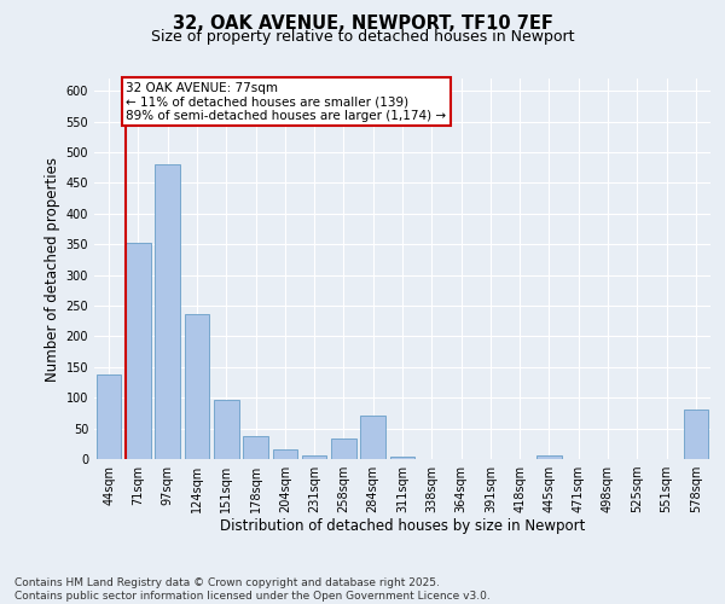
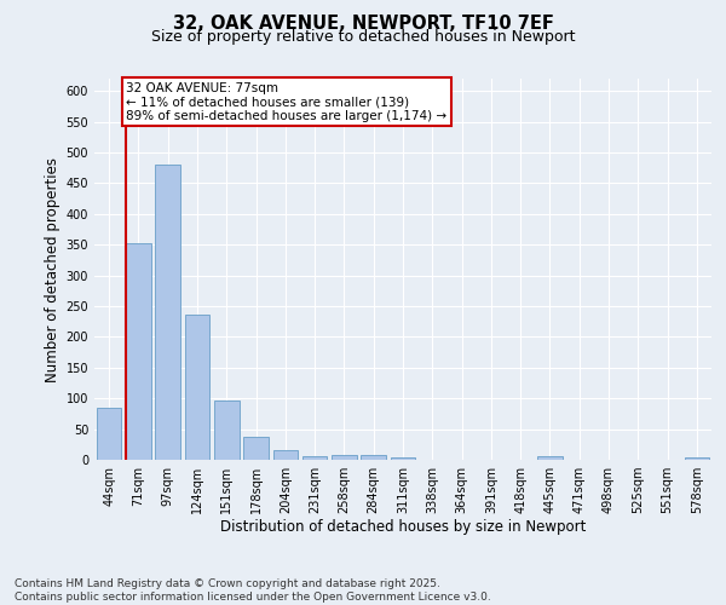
44sqm: 138 -> 85
258sqm: 34 -> 7
284sqm: 70 -> 8
578sqm: 80 -> 4
